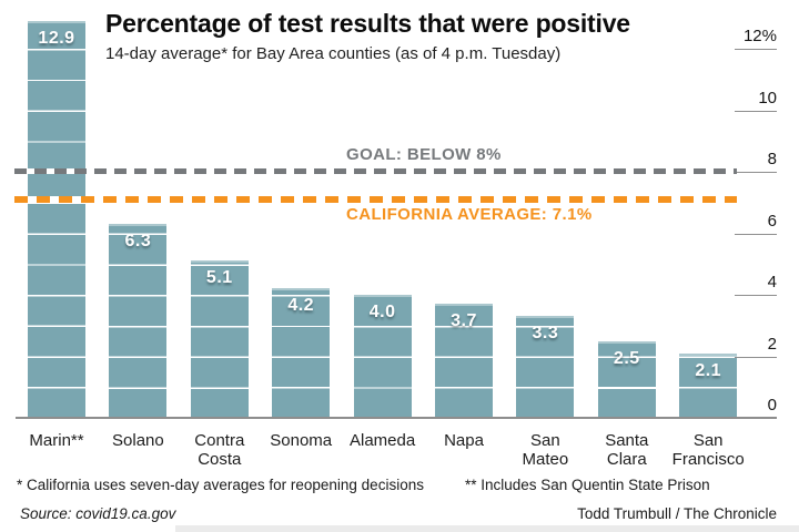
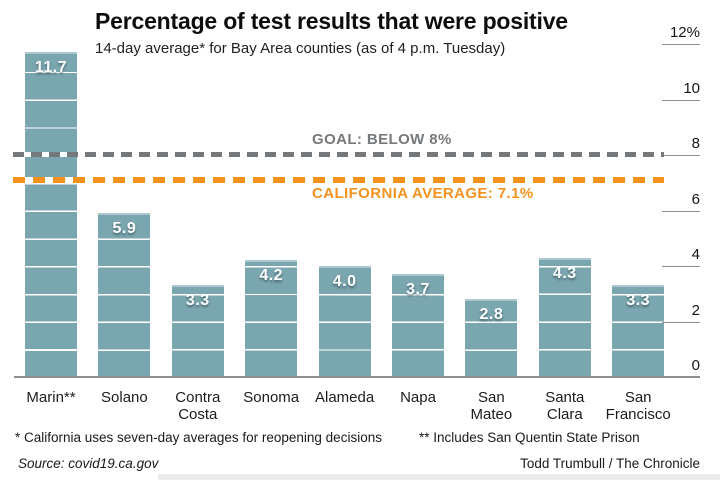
Marin**: 12.9 -> 11.7
Solano: 6.3 -> 5.9
Contra Costa: 5.1 -> 3.3
San Mateo: 3.3 -> 2.8
Santa Clara: 2.5 -> 4.3
San Francisco: 2.1 -> 3.3
